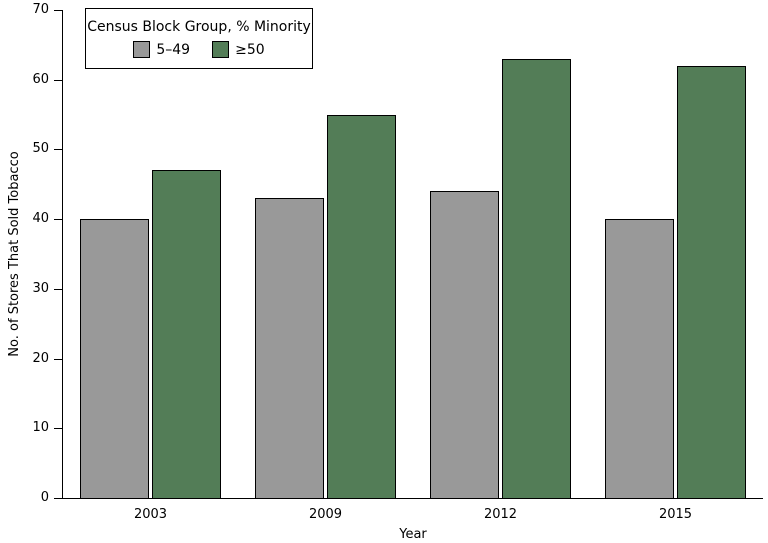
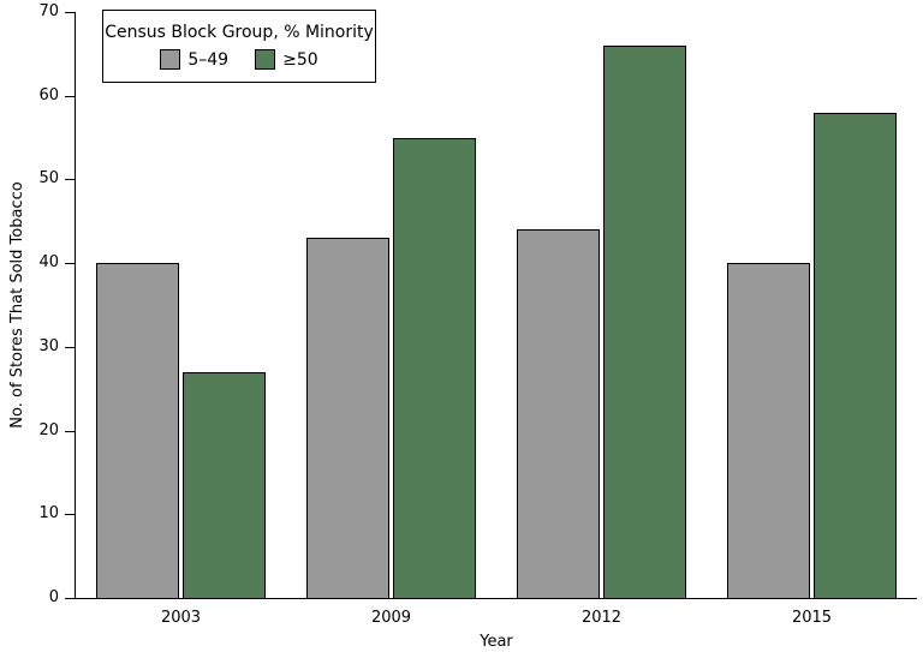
≥50/2003: 47 -> 27
≥50/2012: 63 -> 66
≥50/2015: 62 -> 58
